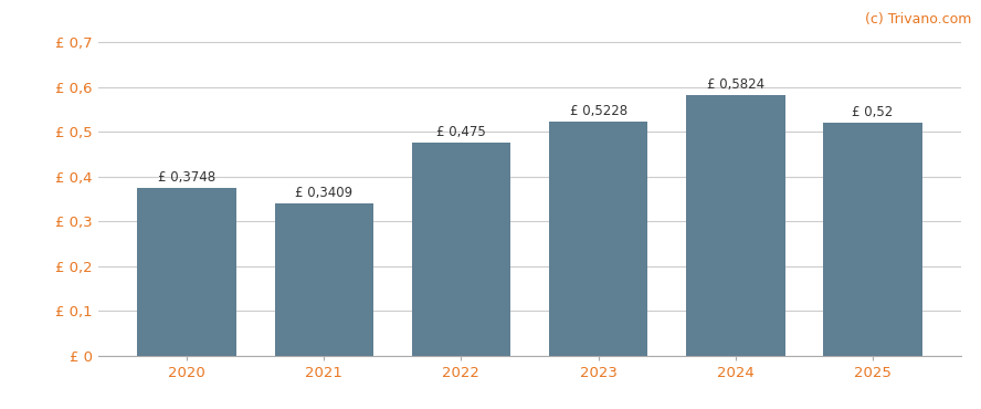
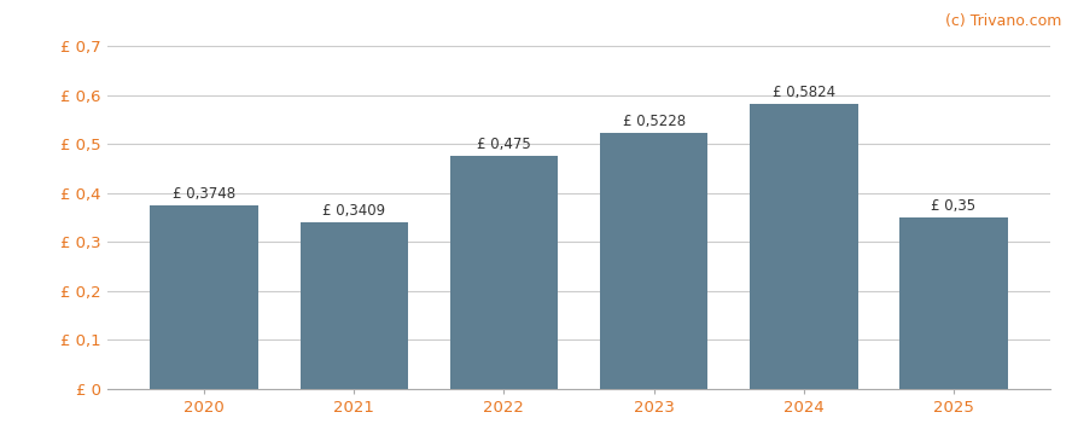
2025: 0,52 -> 0,35
